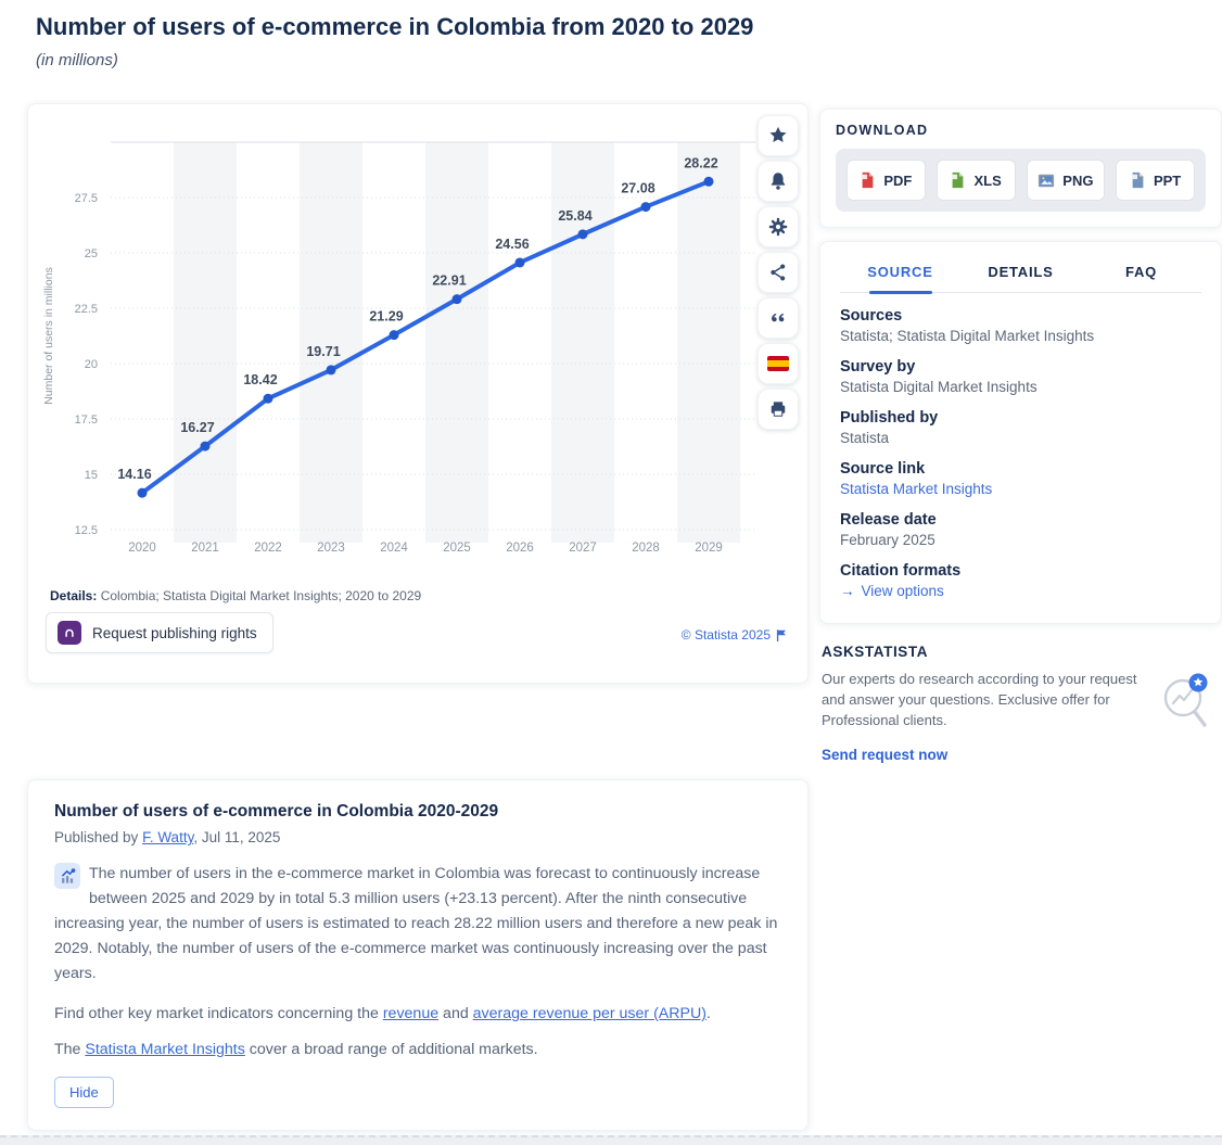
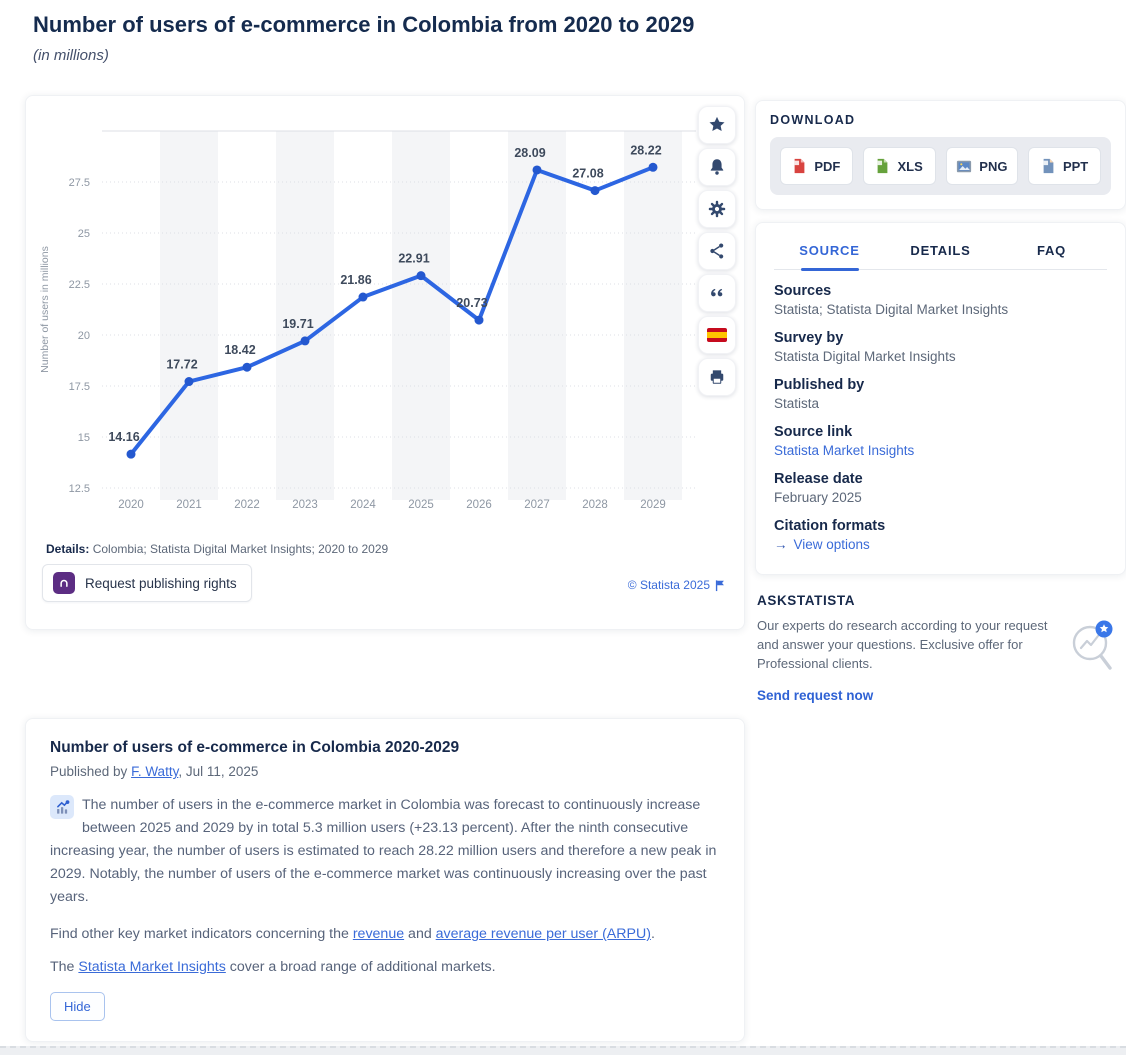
2021: 16.27 -> 17.72
2024: 21.29 -> 21.86
2026: 24.56 -> 20.73
2027: 25.84 -> 28.09
